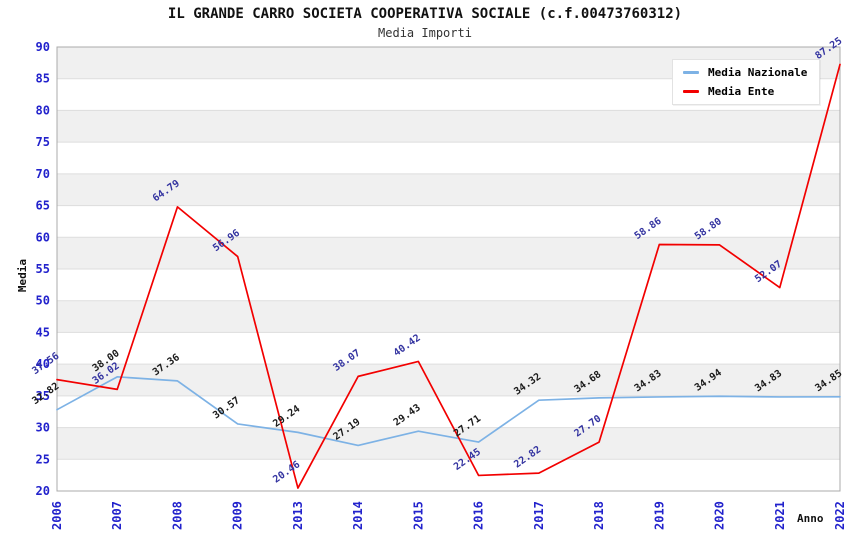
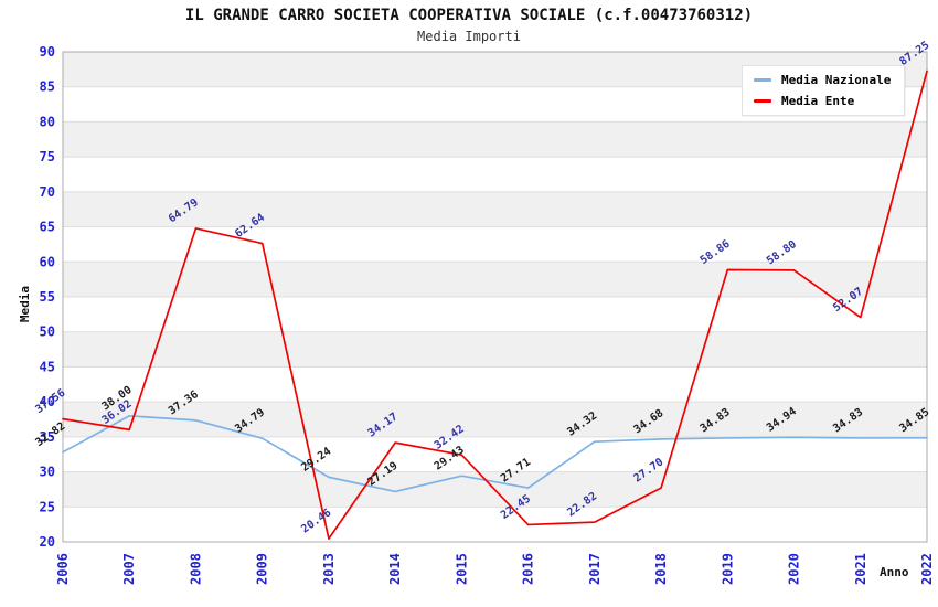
Media Nazionale/2009: 30.57 -> 34.79
Media Ente/2009: 56.96 -> 62.64
Media Ente/2014: 38.07 -> 34.17
Media Ente/2015: 40.42 -> 32.42
